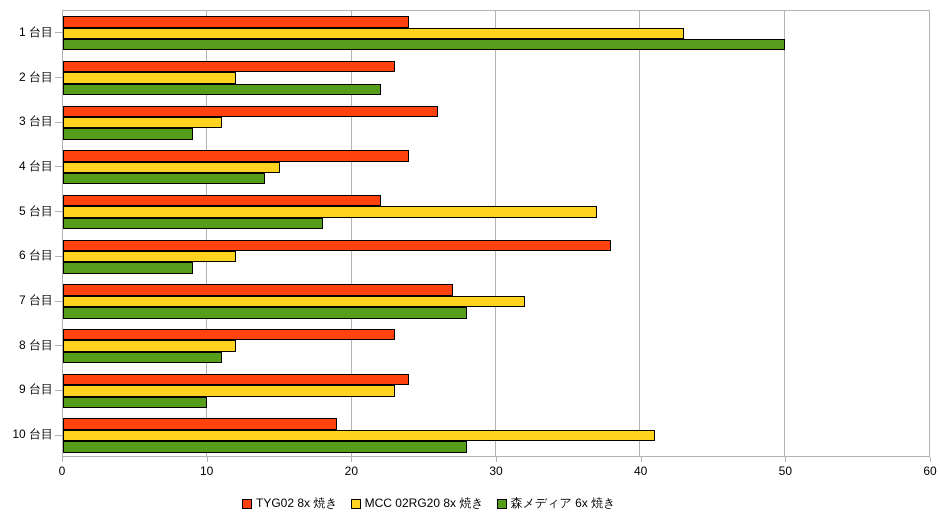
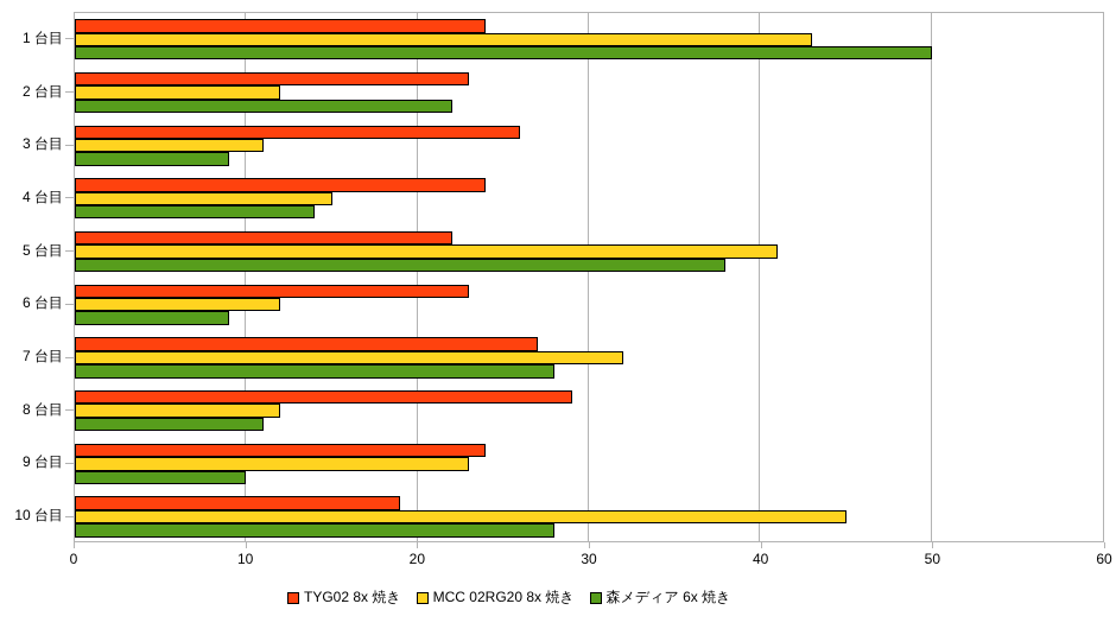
MCC 02RG20 8x 焼き/5 台目: 37 -> 41
森メディア 6x 焼き/5 台目: 18 -> 38
TYG02 8x 焼き/6 台目: 38 -> 23
TYG02 8x 焼き/8 台目: 23 -> 29
MCC 02RG20 8x 焼き/10 台目: 41 -> 45
